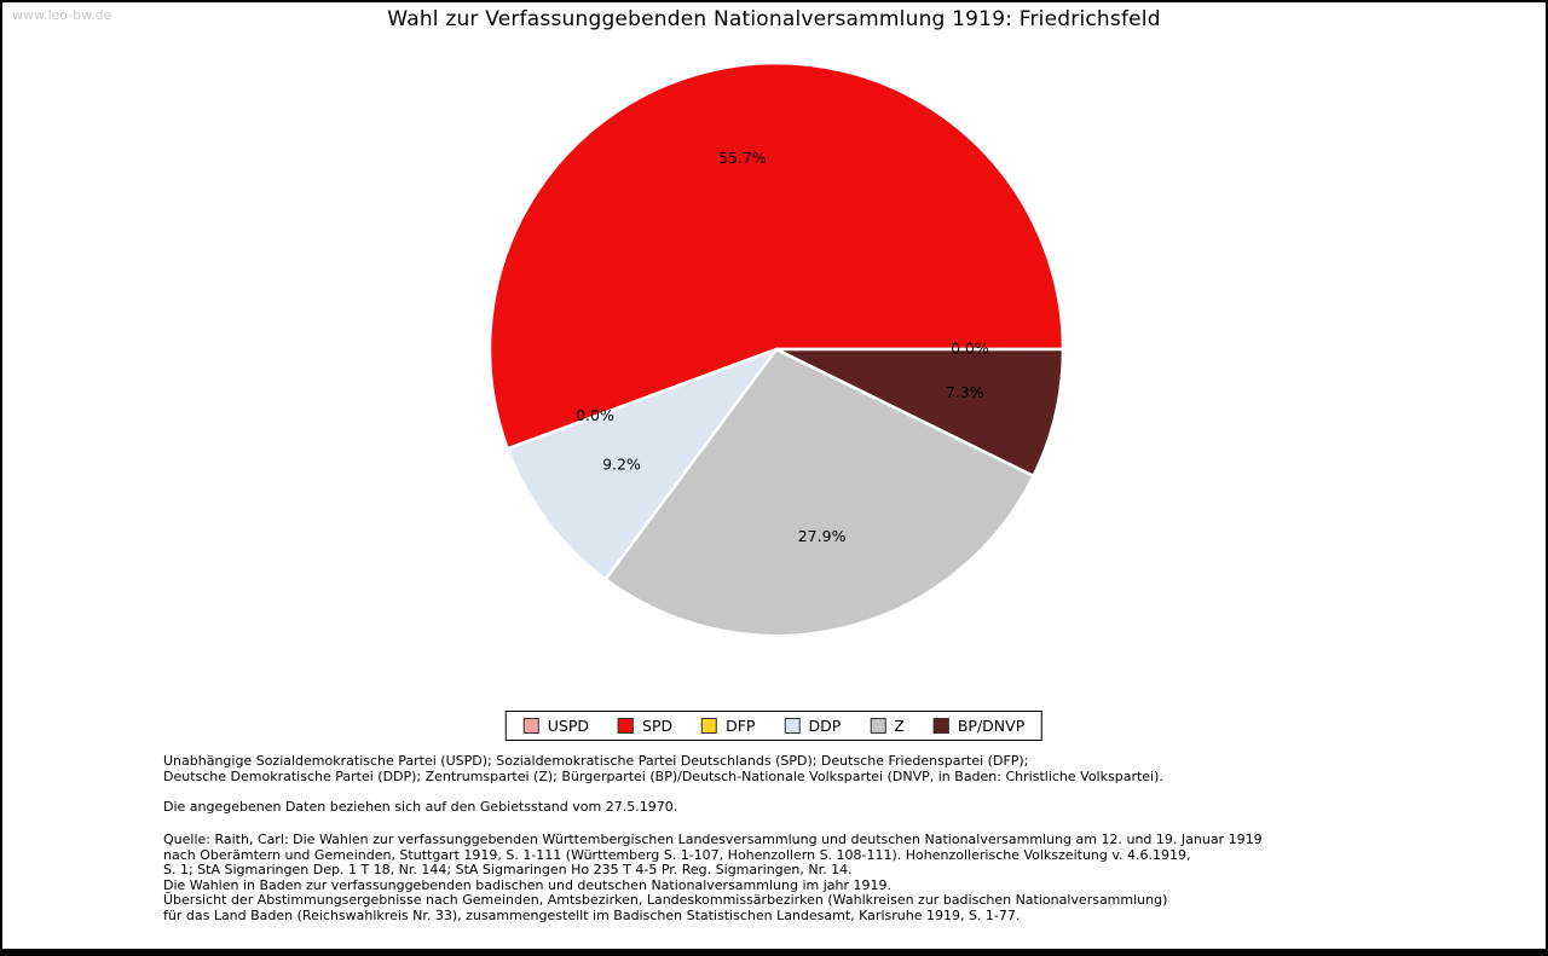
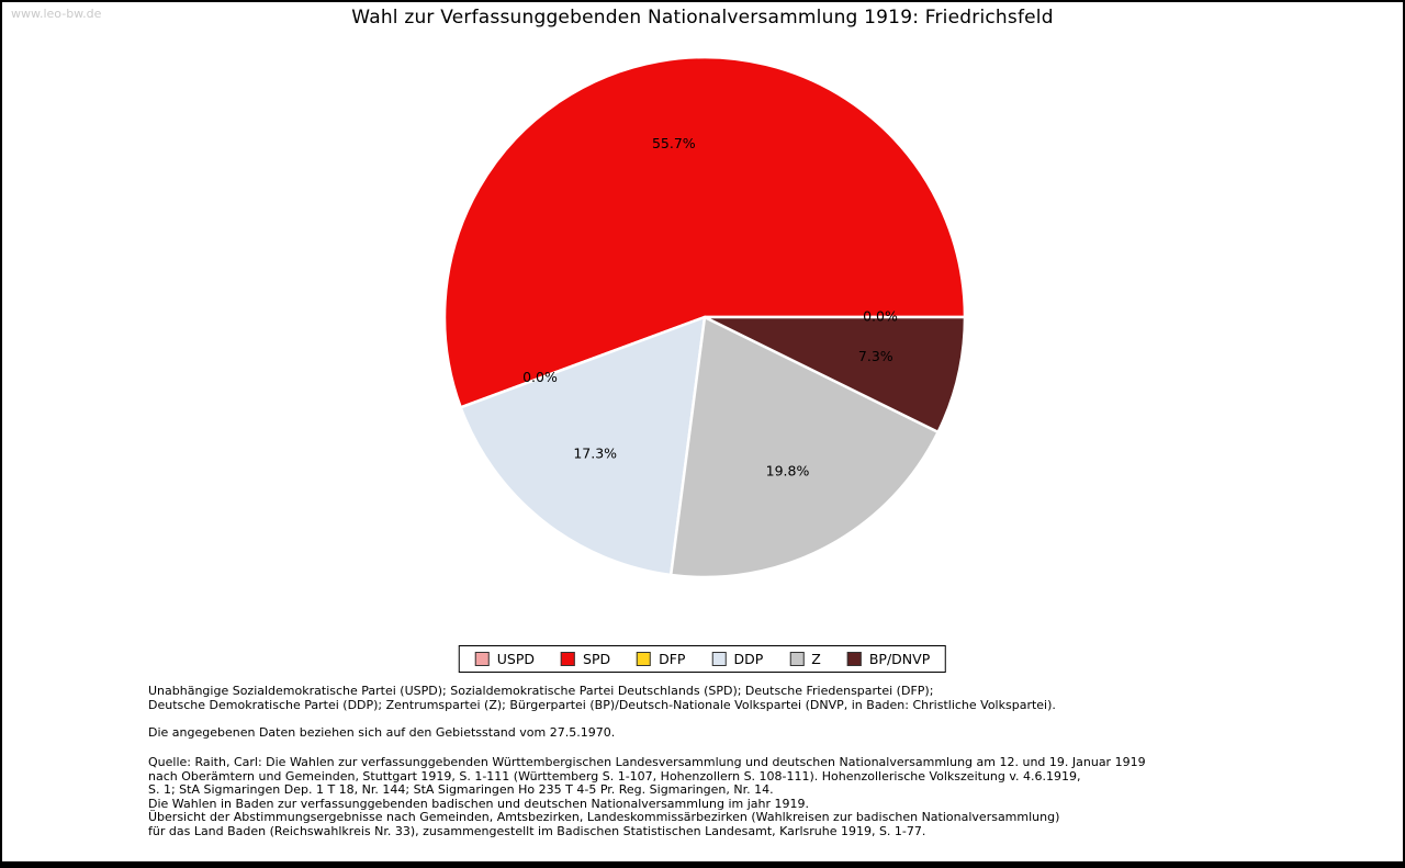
DDP: 9.2% -> 17.3%
Z: 27.9% -> 19.8%
